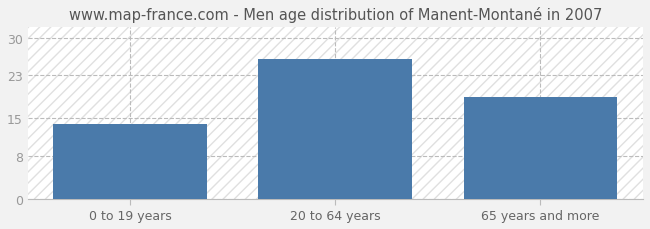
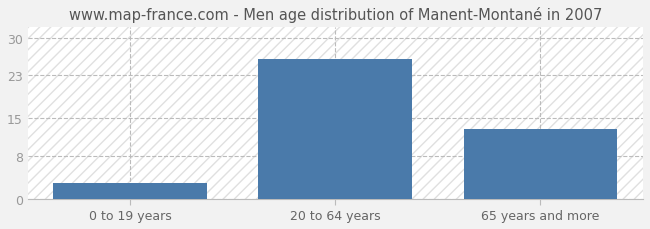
0 to 19 years: 14 -> 3
65 years and more: 19 -> 13
